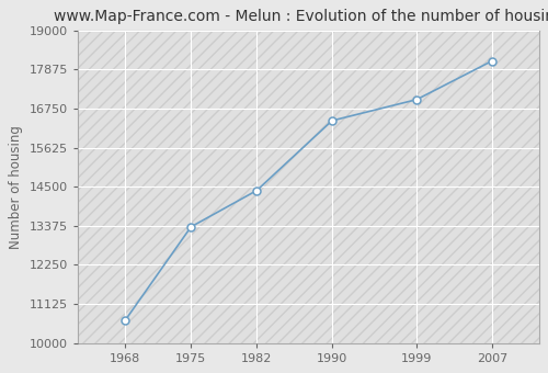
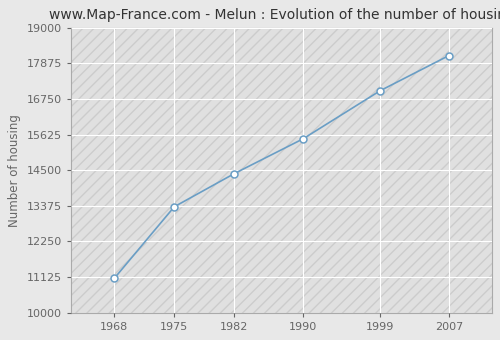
1968: 10650 -> 11080
1990: 16400 -> 15490
